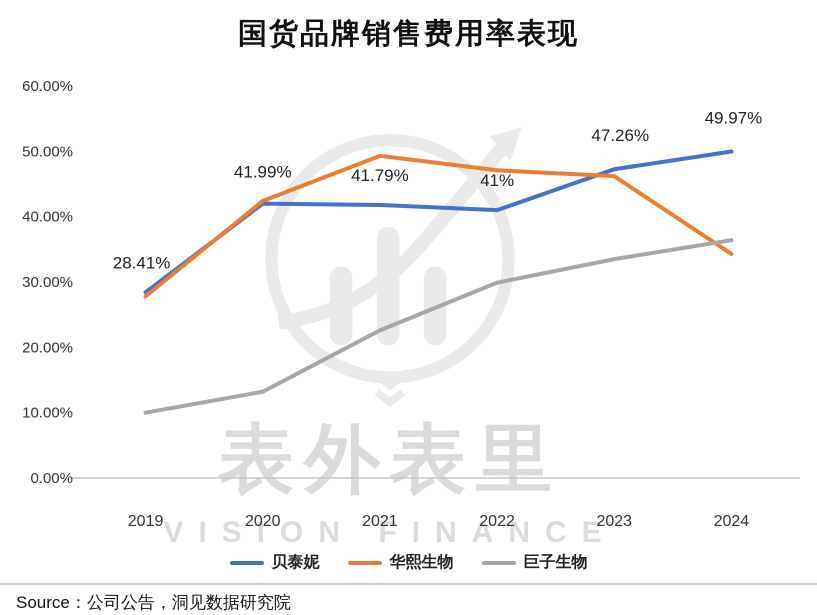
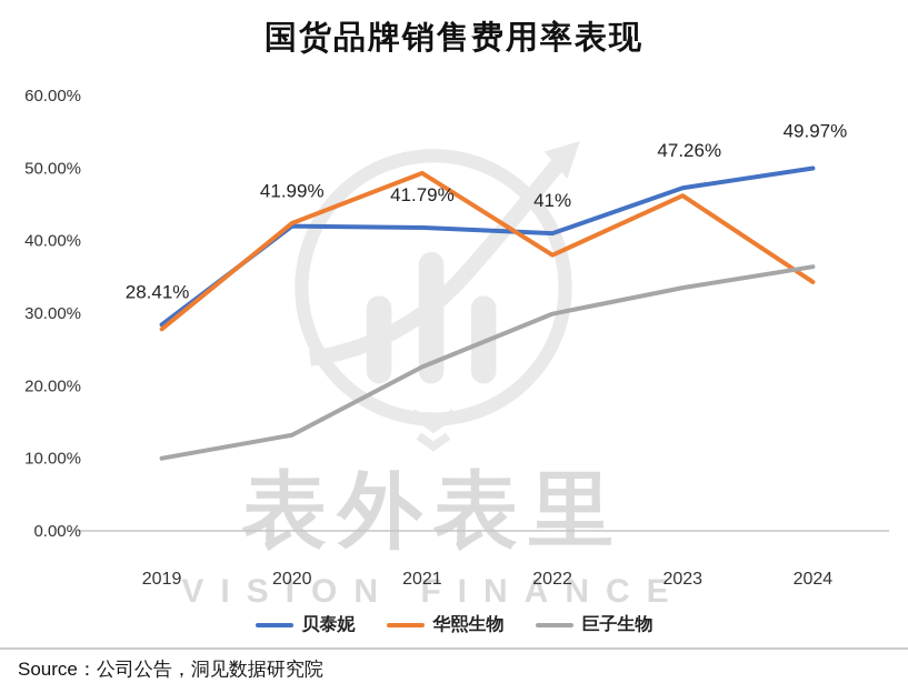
华熙生物/2022: 47% -> 38%
